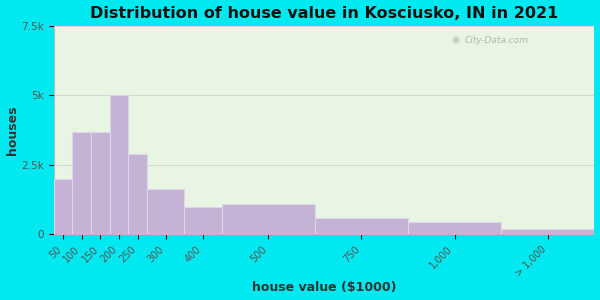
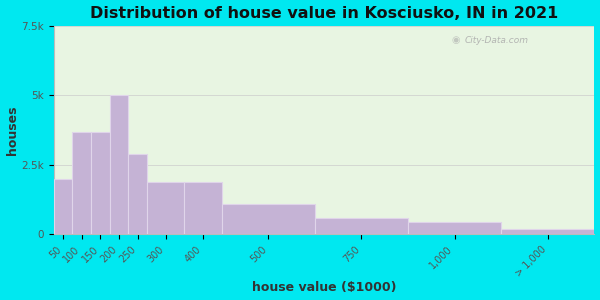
300: 1.65k -> 1.90k
400: 1.00k -> 1.90k
